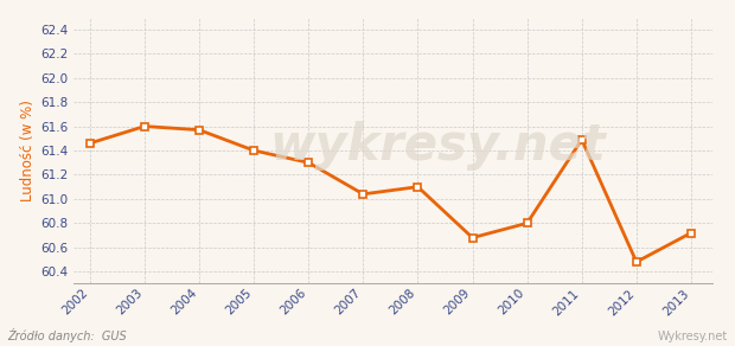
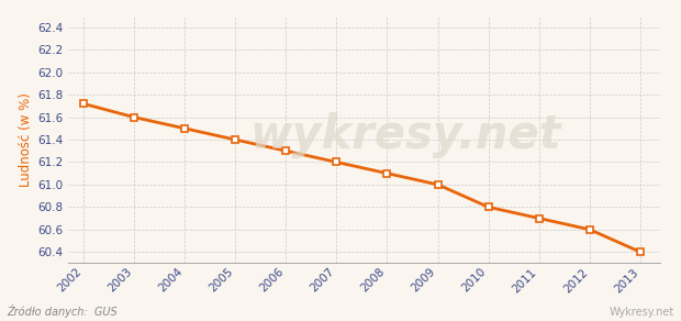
2002: 61.46 -> 61.72
2004: 61.57 -> 61.50
2007: 61.04 -> 61.20
2009: 60.68 -> 61.00
2011: 61.49 -> 60.70
2012: 60.48 -> 60.60
2013: 60.72 -> 60.40
